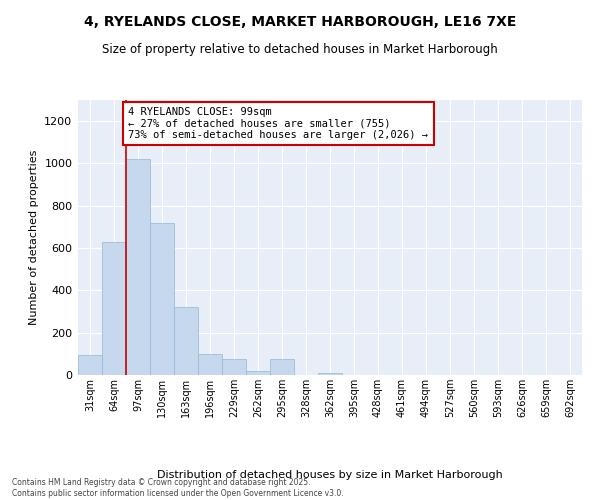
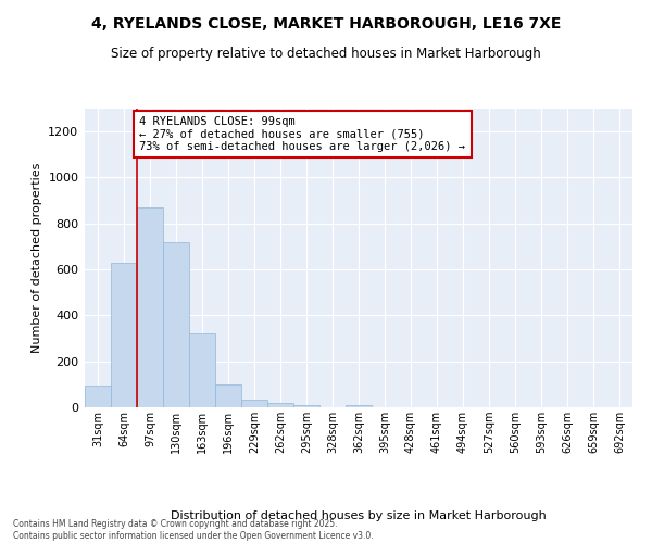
97sqm: 1020 -> 870
229sqm: 75 -> 35
295sqm: 75 -> 10
